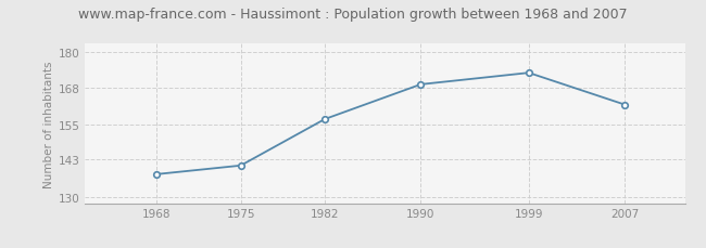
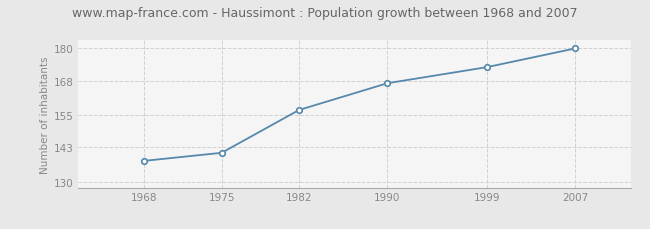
1990: 169 -> 167
2007: 162 -> 180
